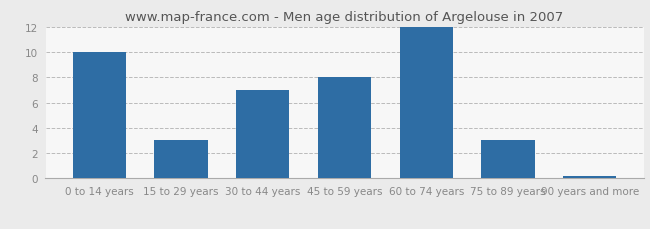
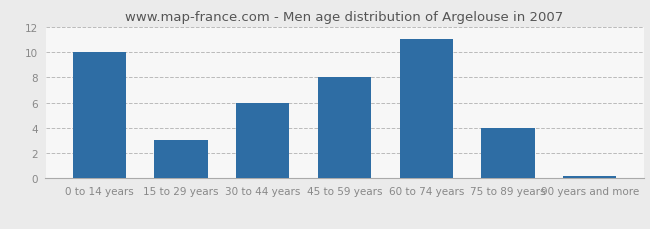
30 to 44 years: 7.0 -> 6.0
60 to 74 years: 12.0 -> 11.0
75 to 89 years: 3.0 -> 4.0
